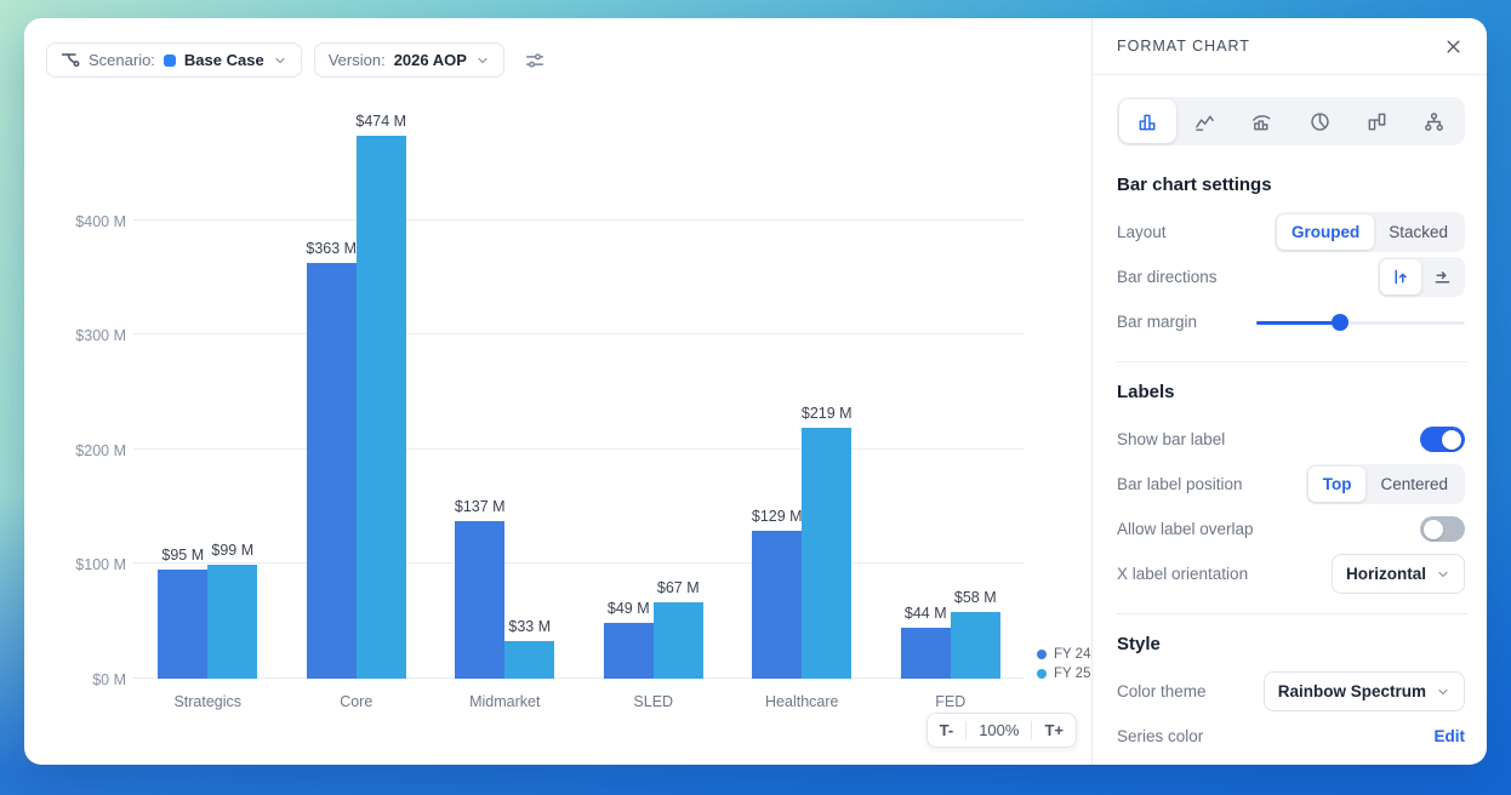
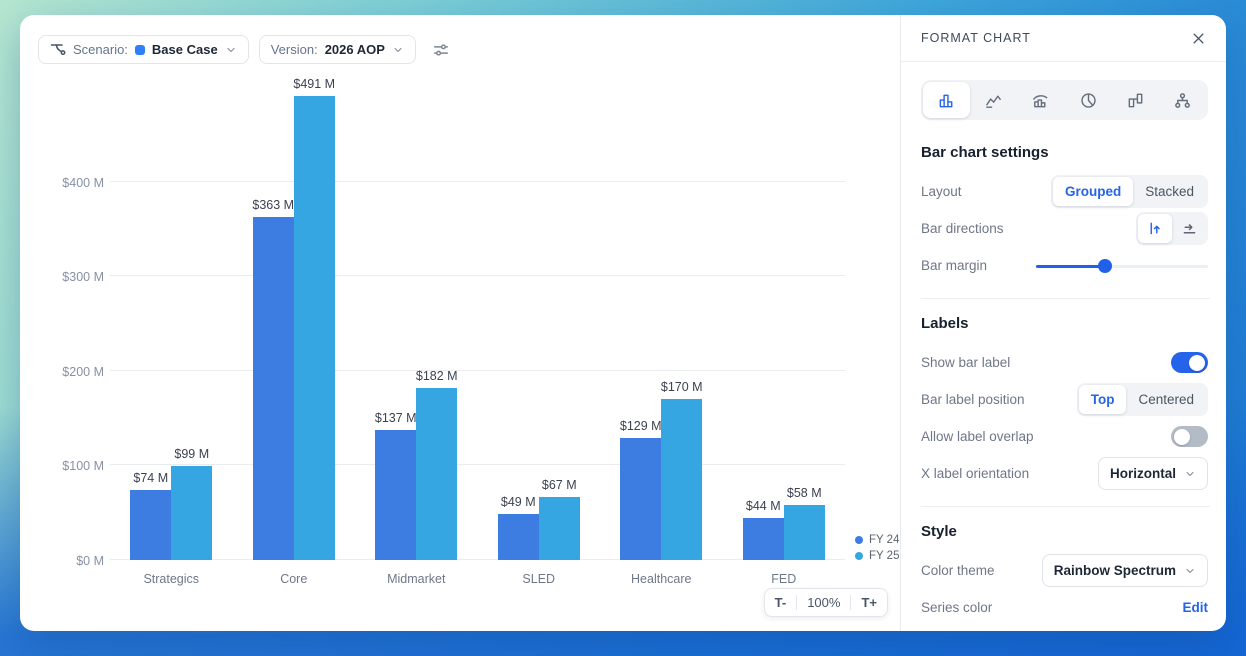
FY 24/Strategics: $95 -> $74
FY 25/Core: $474 -> $491
FY 25/Midmarket: $33 -> $182
FY 25/Healthcare: $219 -> $170
